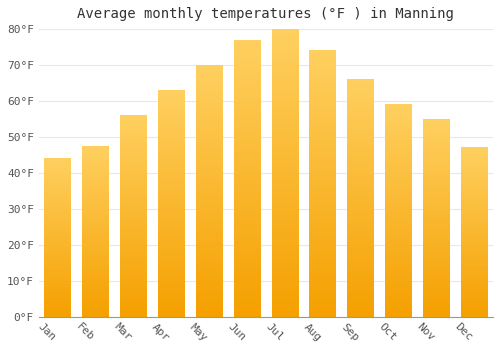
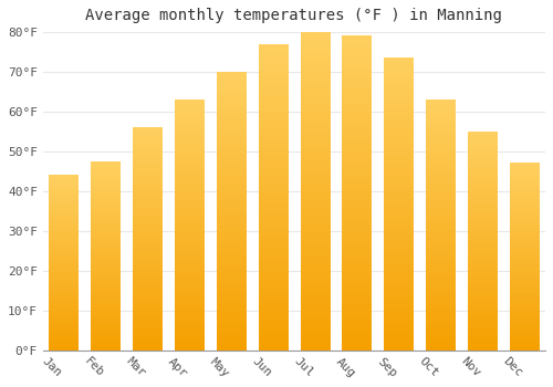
Aug: 74.0°F -> 79.0°F
Sep: 66.0°F -> 73.5°F
Oct: 59.0°F -> 63.0°F
